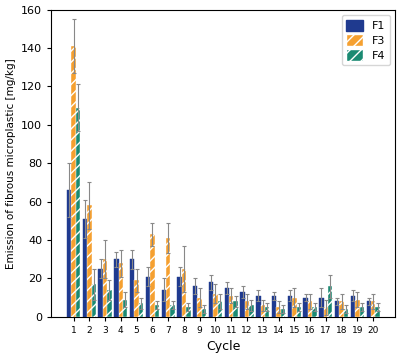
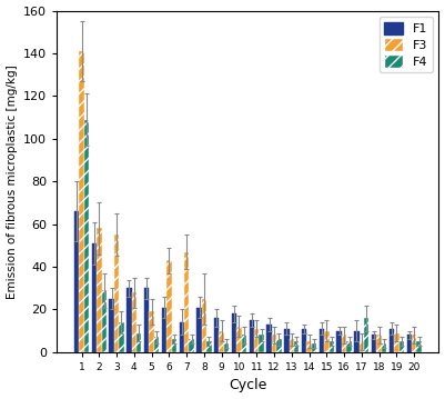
F4/2: 17 -> 29
F3/3: 30 -> 55
F3/7: 41 -> 47
